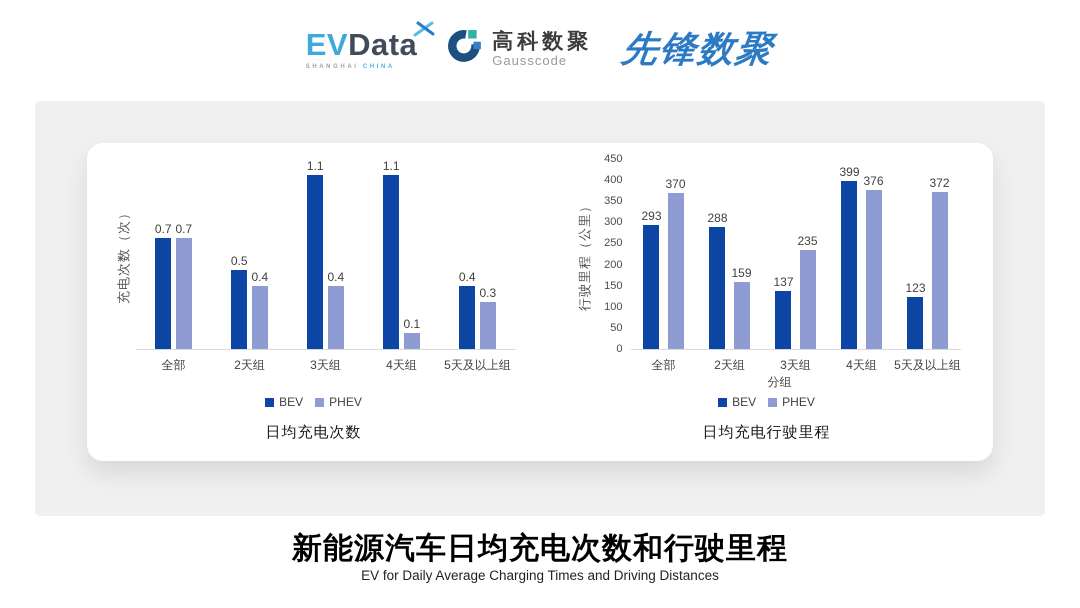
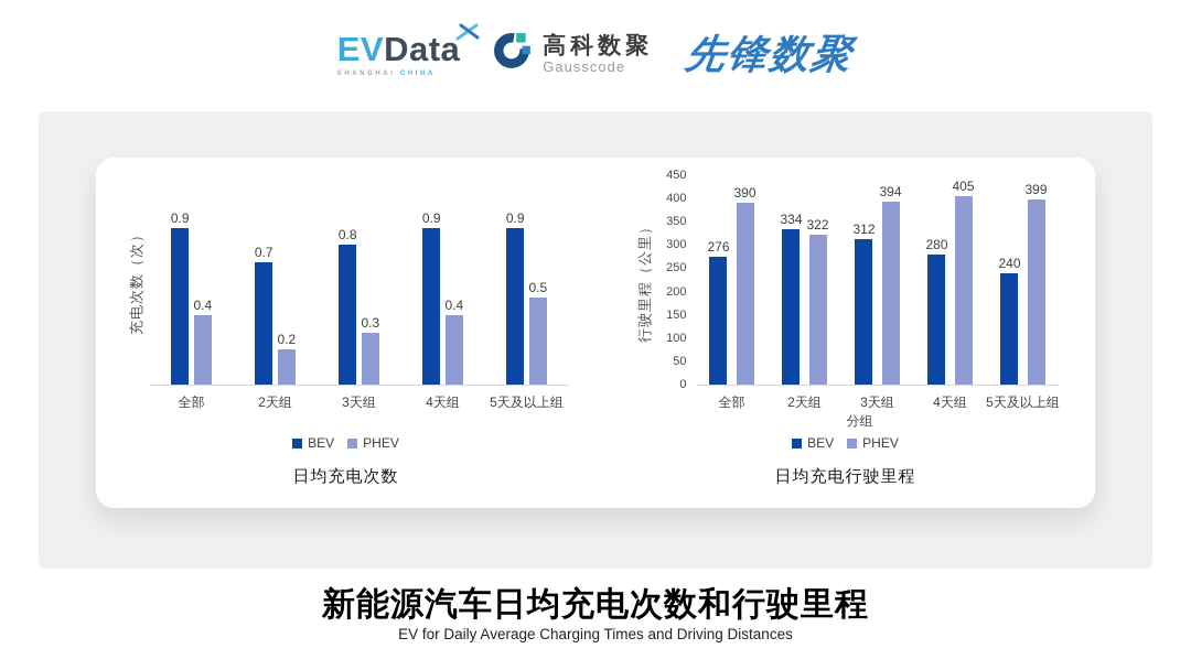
日均充电次数/BEV/全部: 0.7 -> 0.9
日均充电次数/PHEV/全部: 0.7 -> 0.4
日均充电次数/BEV/2天组: 0.5 -> 0.7
日均充电次数/PHEV/2天组: 0.4 -> 0.2
日均充电次数/BEV/3天组: 1.1 -> 0.8
日均充电次数/PHEV/3天组: 0.4 -> 0.3
日均充电次数/BEV/4天组: 1.1 -> 0.9
日均充电次数/PHEV/4天组: 0.1 -> 0.4
日均充电次数/BEV/5天及以上组: 0.4 -> 0.9
日均充电次数/PHEV/5天及以上组: 0.3 -> 0.5
日均充电行驶里程/BEV/全部: 293 -> 276
日均充电行驶里程/PHEV/全部: 370 -> 390
日均充电行驶里程/BEV/2天组: 288 -> 334
日均充电行驶里程/PHEV/2天组: 159 -> 322
日均充电行驶里程/BEV/3天组: 137 -> 312
日均充电行驶里程/PHEV/3天组: 235 -> 394
日均充电行驶里程/BEV/4天组: 399 -> 280
日均充电行驶里程/PHEV/4天组: 376 -> 405
日均充电行驶里程/BEV/5天及以上组: 123 -> 240
日均充电行驶里程/PHEV/5天及以上组: 372 -> 399
